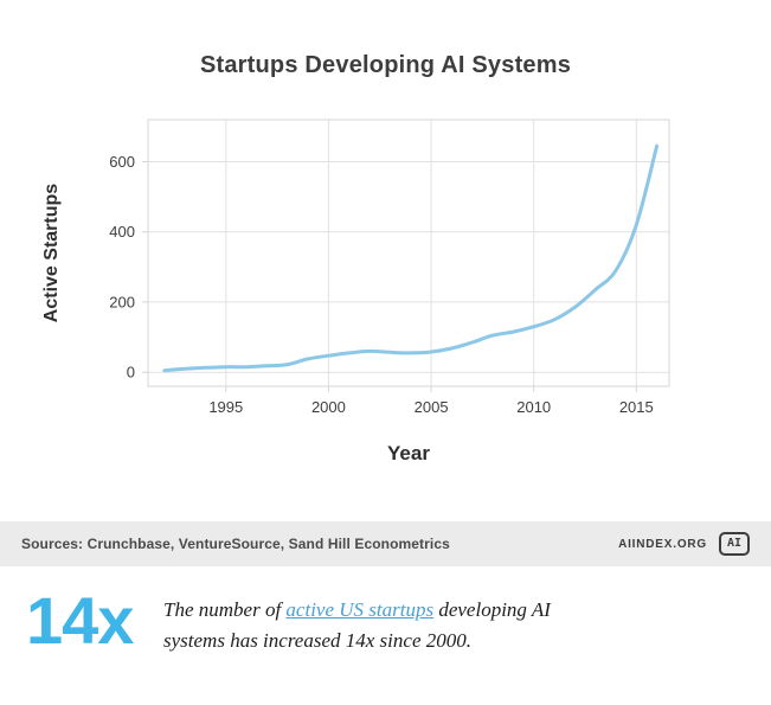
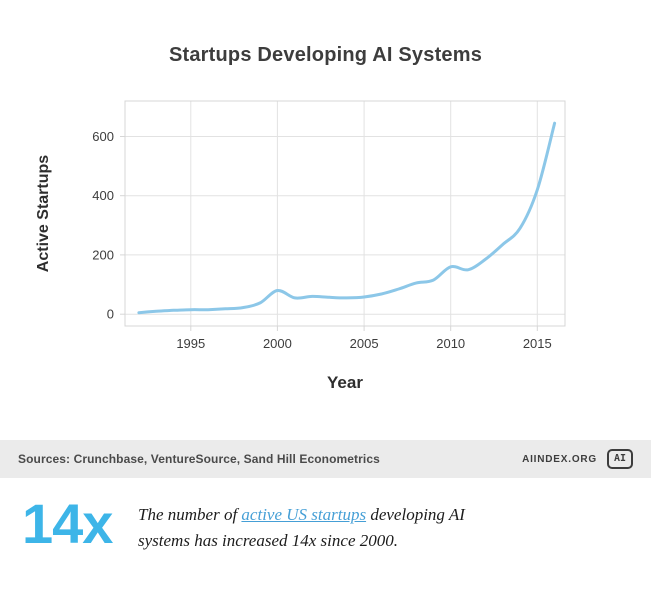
2000: 50 -> 80
2010: 130 -> 160
